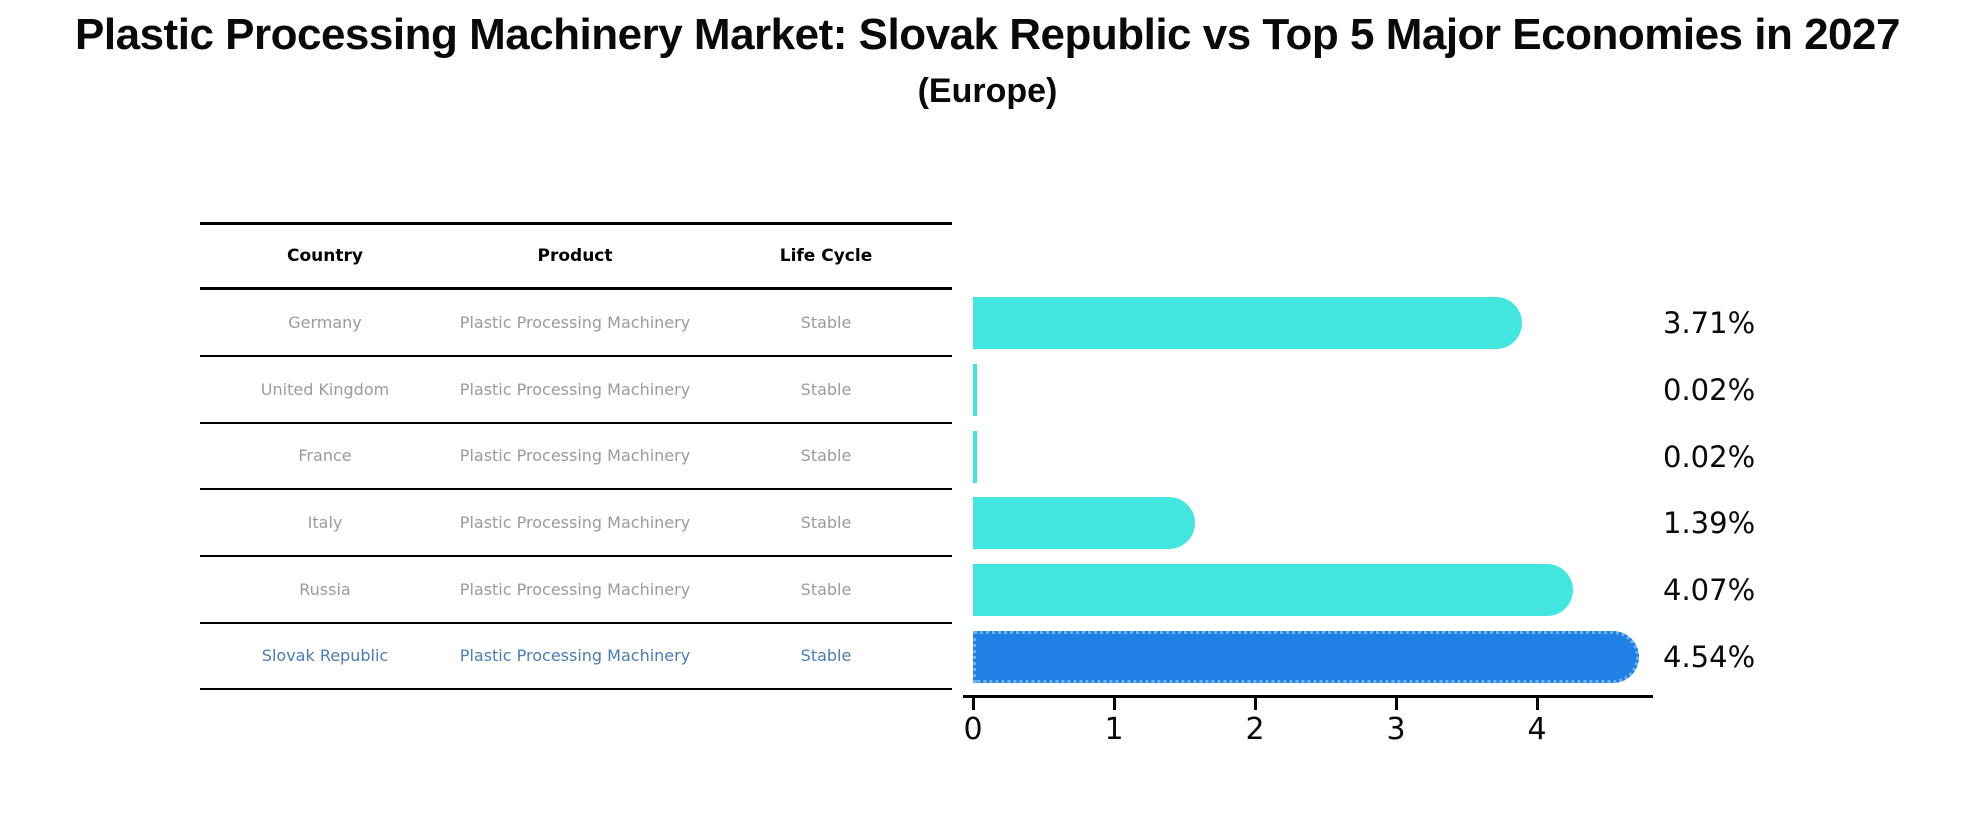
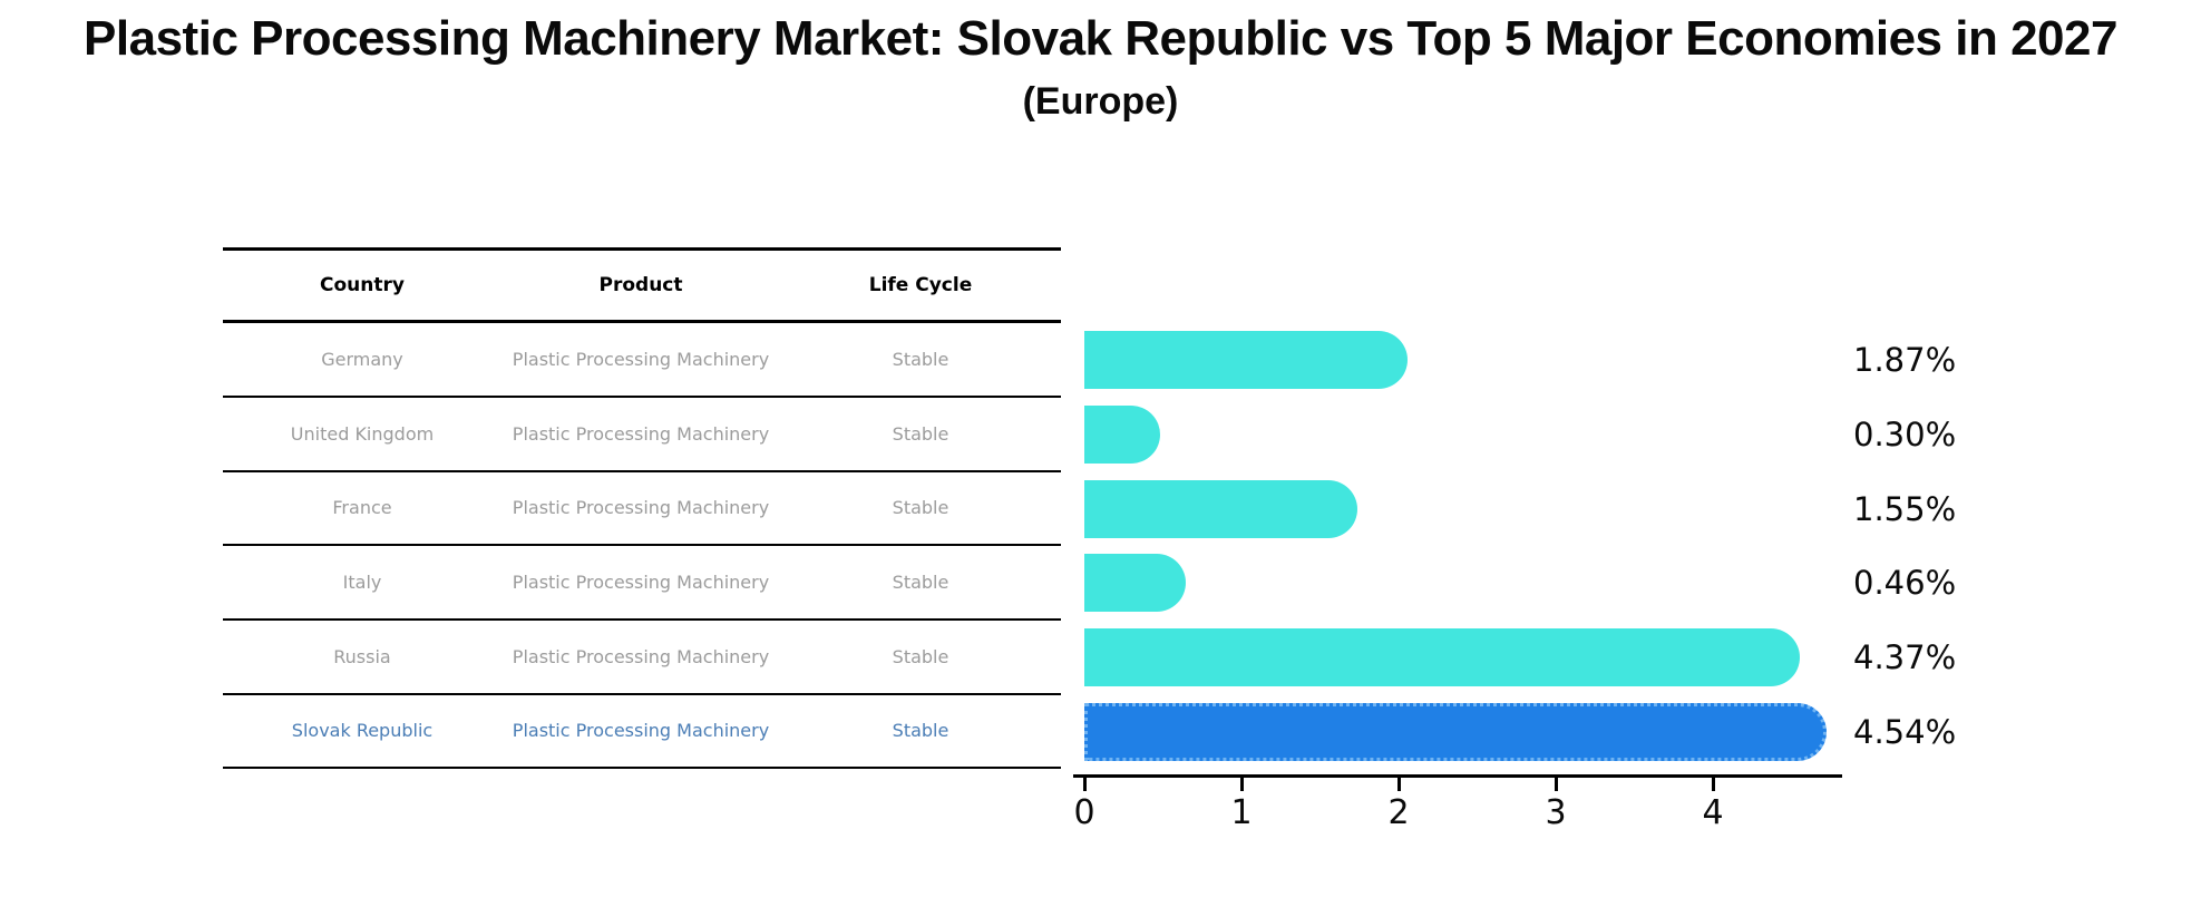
Germany: 3.71% -> 1.87%
United Kingdom: 0.02% -> 0.30%
France: 0.02% -> 1.55%
Italy: 1.39% -> 0.46%
Russia: 4.07% -> 4.37%
